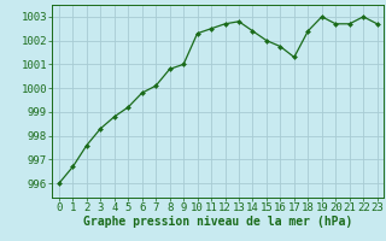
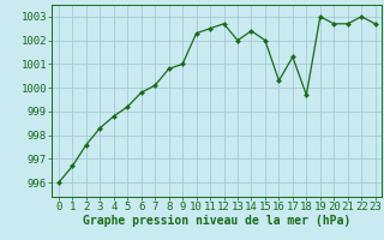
13: 1002.8 -> 1002.0
16: 1001.8 -> 1000.3
18: 1002.4 -> 999.7
